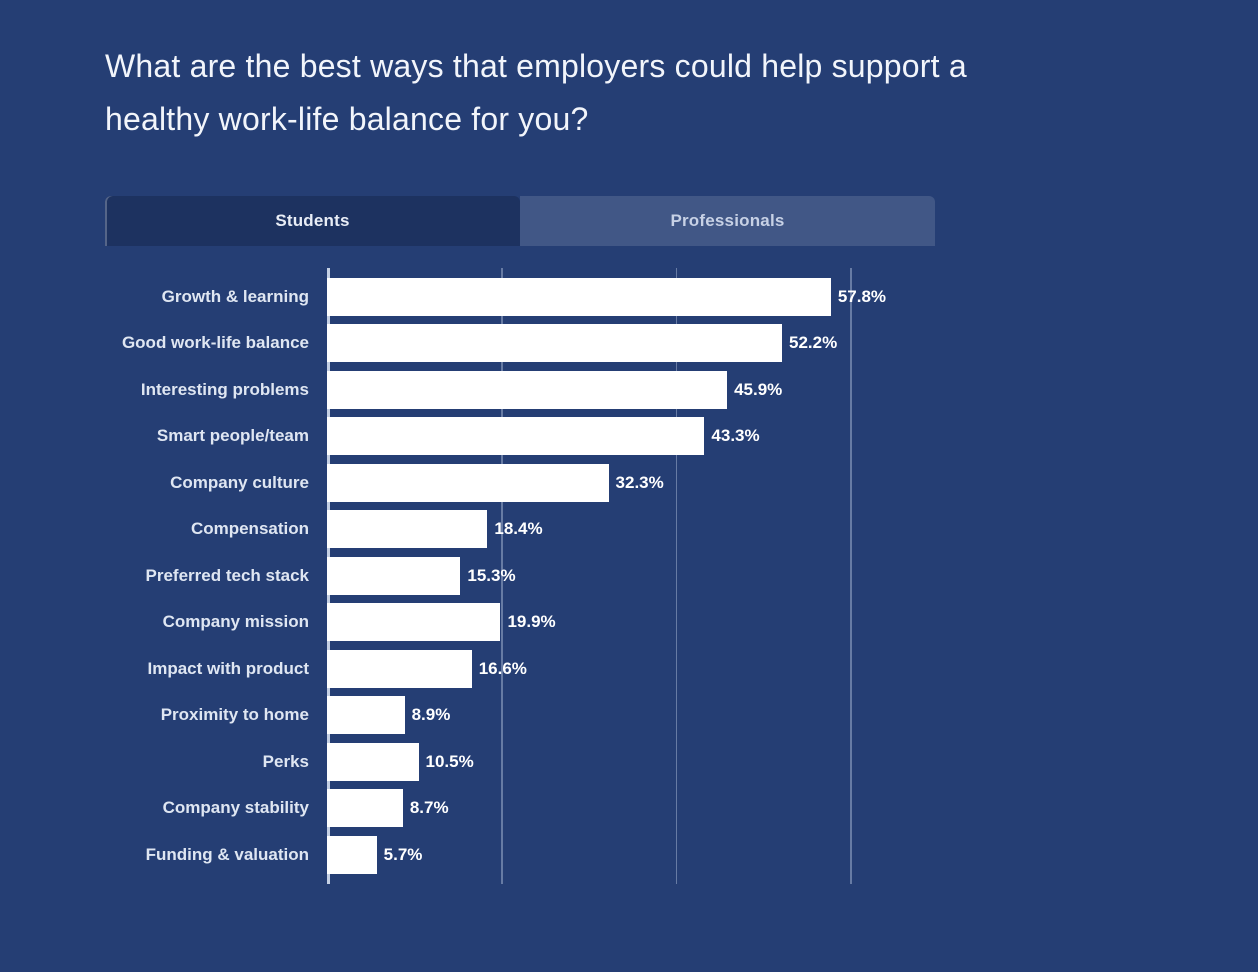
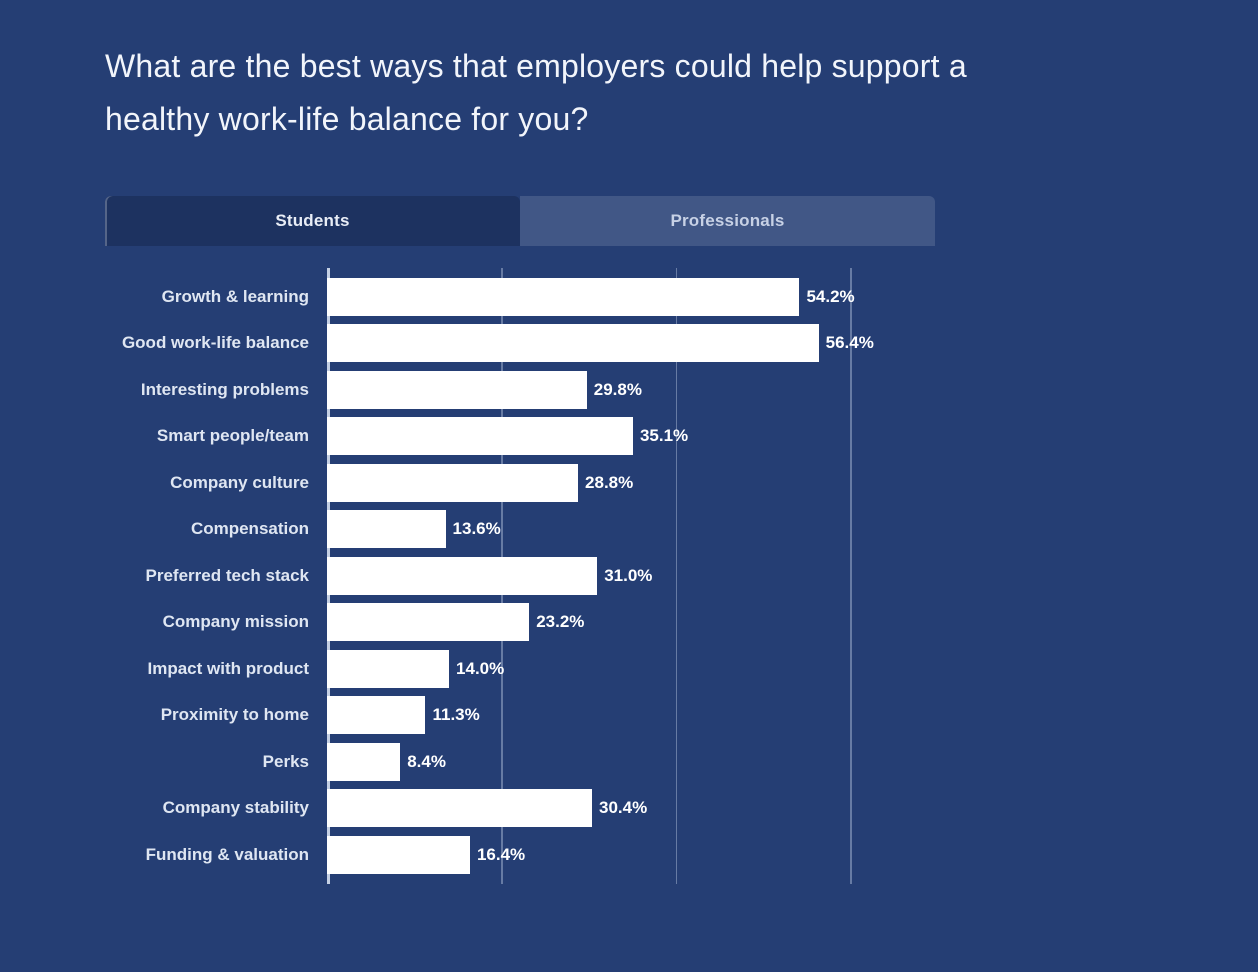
Growth & learning: 57.8% -> 54.2%
Good work-life balance: 52.2% -> 56.4%
Interesting problems: 45.9% -> 29.8%
Smart people/team: 43.3% -> 35.1%
Company culture: 32.3% -> 28.8%
Compensation: 18.4% -> 13.6%
Preferred tech stack: 15.3% -> 31.0%
Company mission: 19.9% -> 23.2%
Impact with product: 16.6% -> 14.0%
Proximity to home: 8.9% -> 11.3%
Perks: 10.5% -> 8.4%
Company stability: 8.7% -> 30.4%
Funding & valuation: 5.7% -> 16.4%
